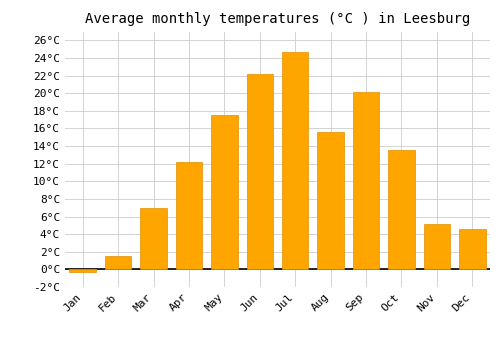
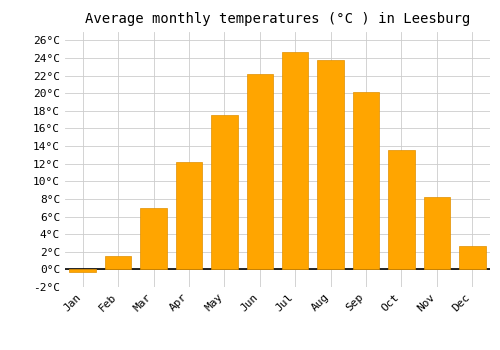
Aug: 15.6°C -> 23.8°C
Nov: 5.2°C -> 8.2°C
Dec: 4.6°C -> 2.6°C
